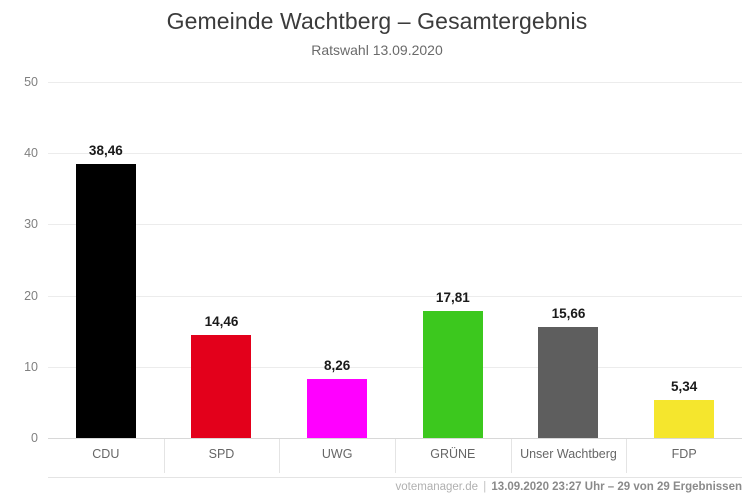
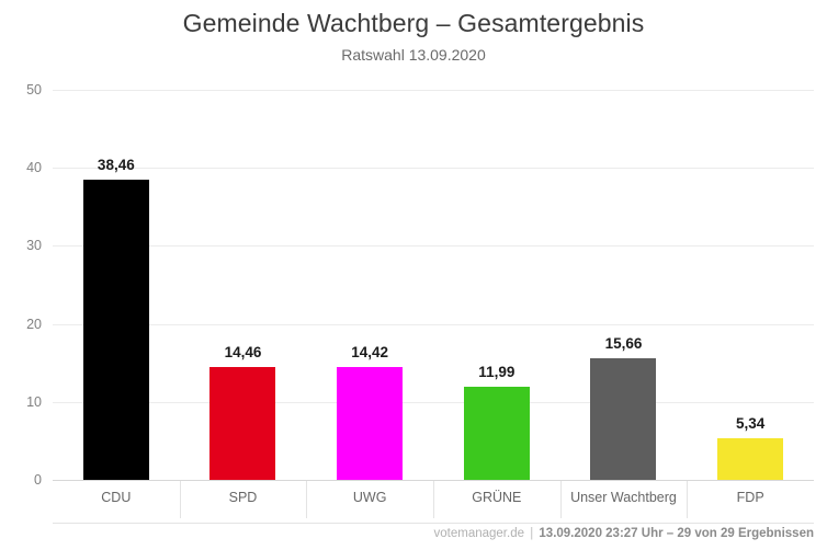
UWG: 8,26 -> 14,42
GRÜNE: 17,81 -> 11,99
